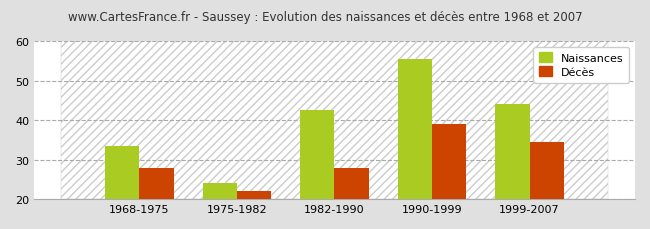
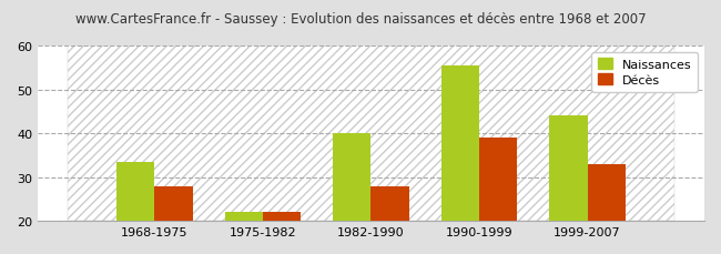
Naissances/1975-1982: 24.0 -> 22.0
Naissances/1982-1990: 42.5 -> 40.0
Décès/1999-2007: 34.5 -> 33.0
